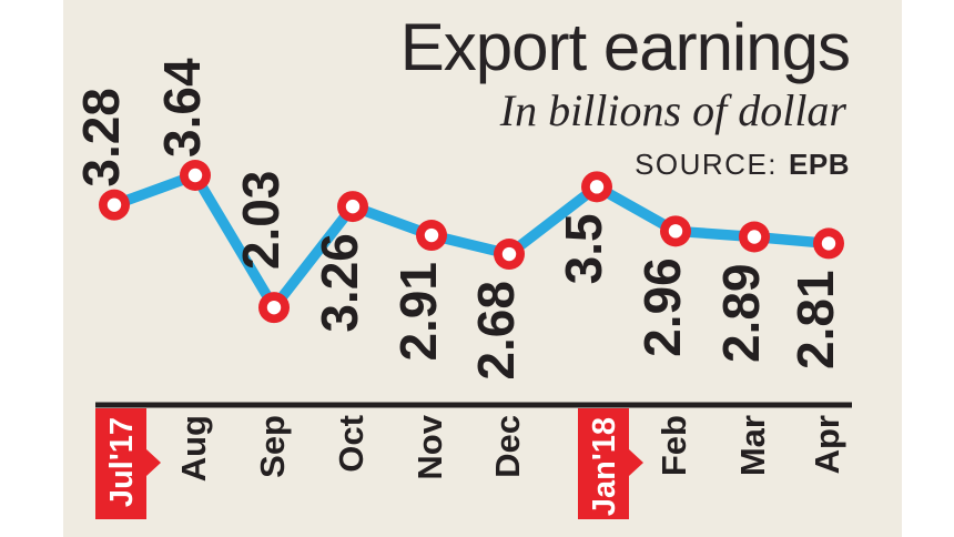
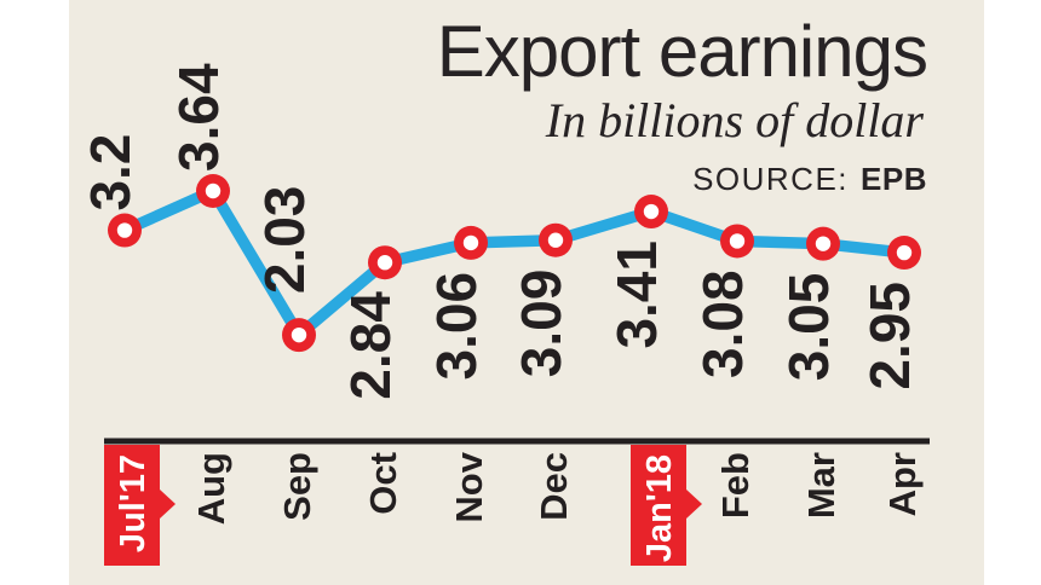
Jul'17: 3.28 -> 3.2
Oct: 3.26 -> 2.84
Nov: 2.91 -> 3.06
Dec: 2.68 -> 3.09
Jan'18: 3.5 -> 3.41
Feb: 2.96 -> 3.08
Mar: 2.89 -> 3.05
Apr: 2.81 -> 2.95
